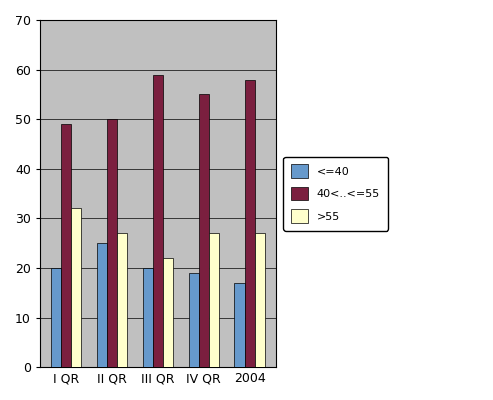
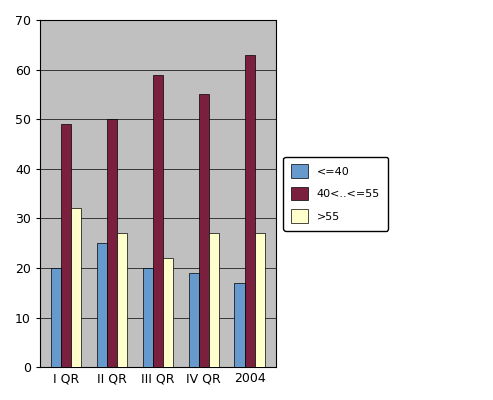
40<..<=55/2004: 58 -> 63
